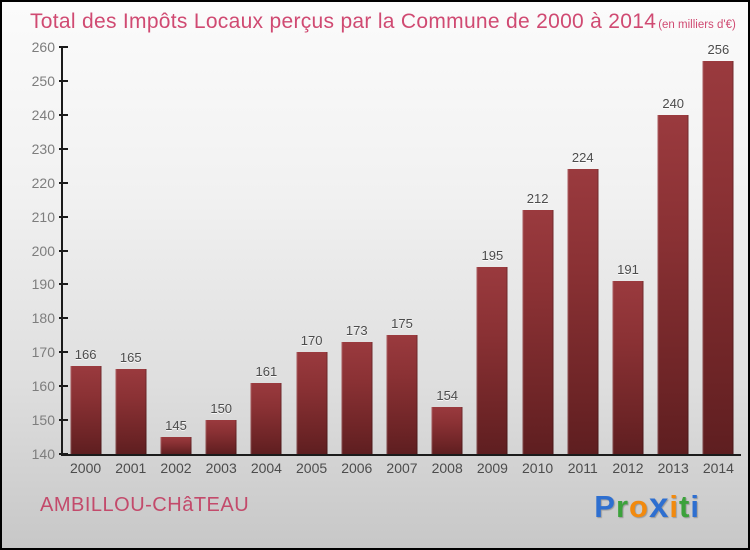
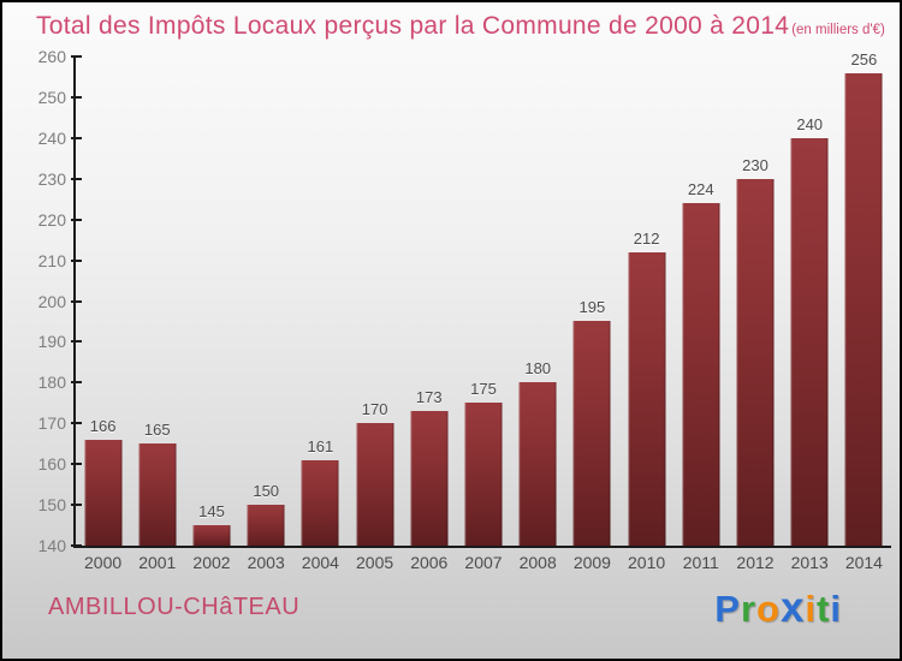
2008: 154 -> 180
2012: 191 -> 230
